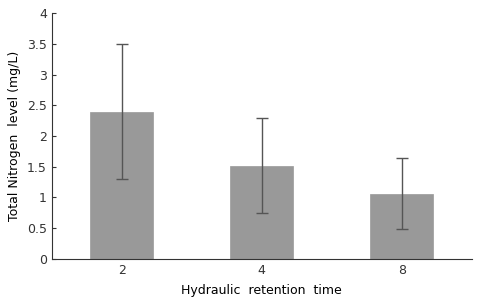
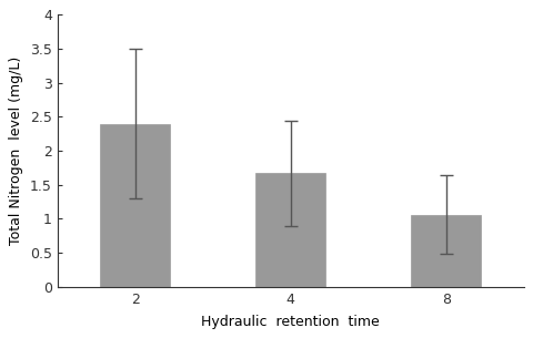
4: 1.52 -> 1.67
